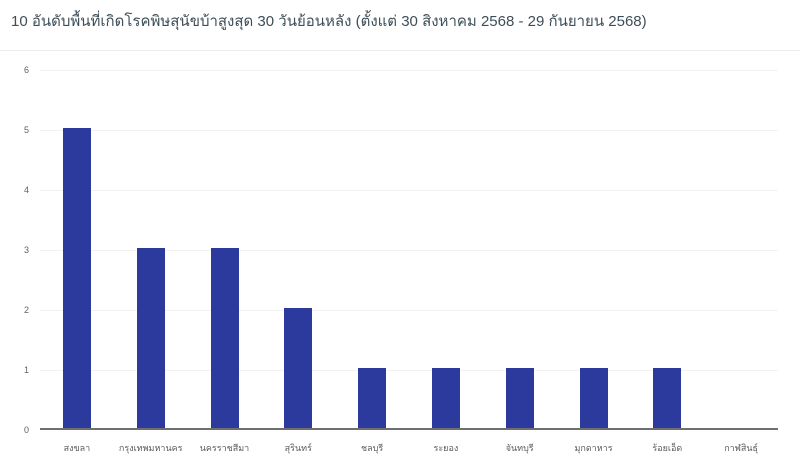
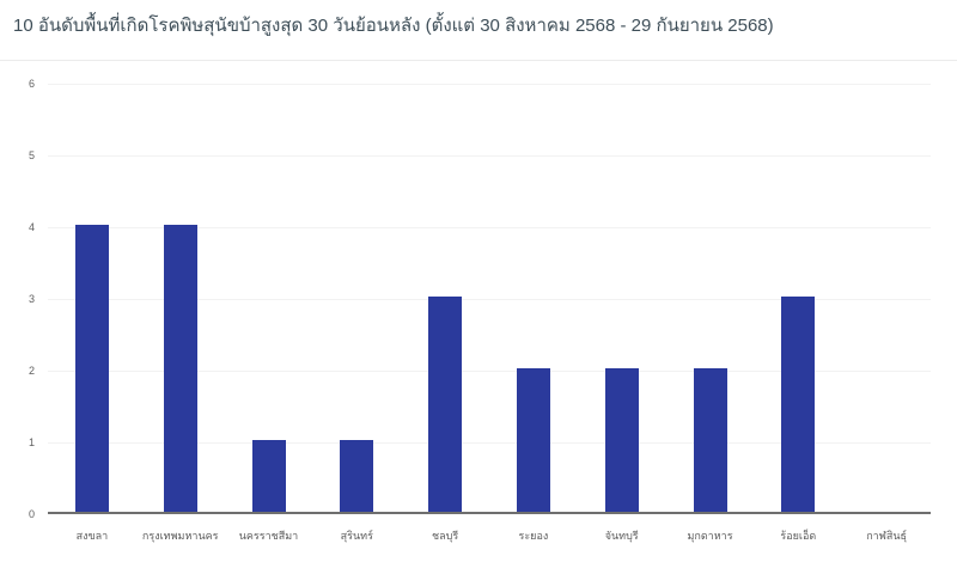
สงขลา: 5 -> 4
กรุงเทพมหานคร: 3 -> 4
นครราชสีมา: 3 -> 1
สุรินทร์: 2 -> 1
ชลบุรี: 1 -> 3
ระยอง: 1 -> 2
จันทบุรี: 1 -> 2
มุกดาหาร: 1 -> 2
ร้อยเอ็ด: 1 -> 3
